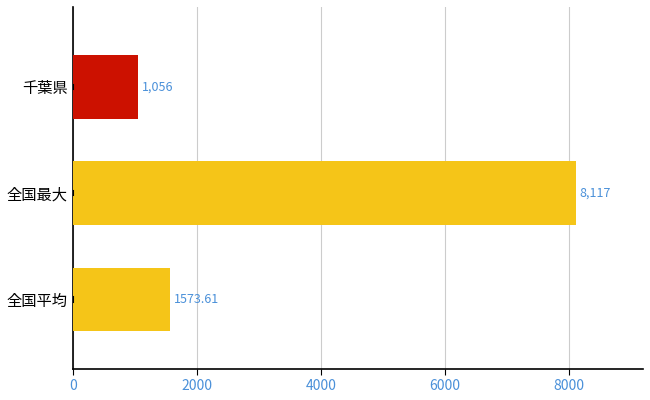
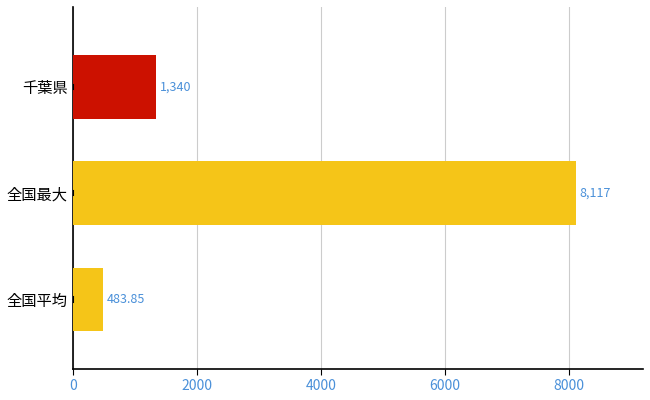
千葉県: 1,056 -> 1,340
全国平均: 1573.61 -> 483.85
